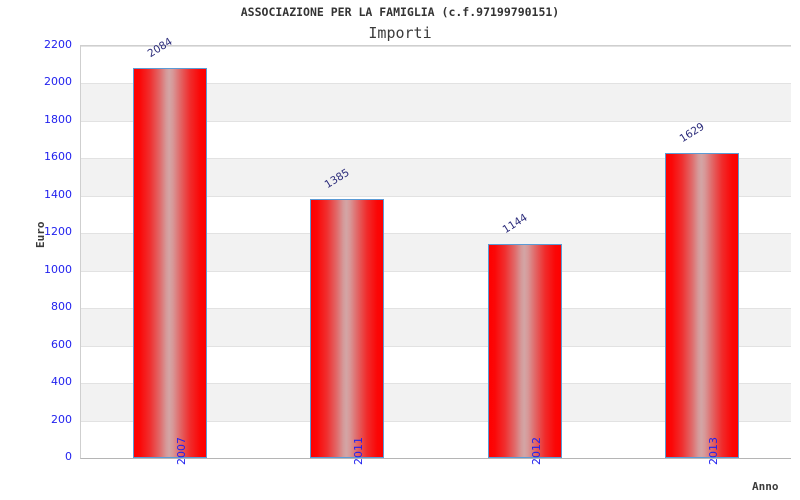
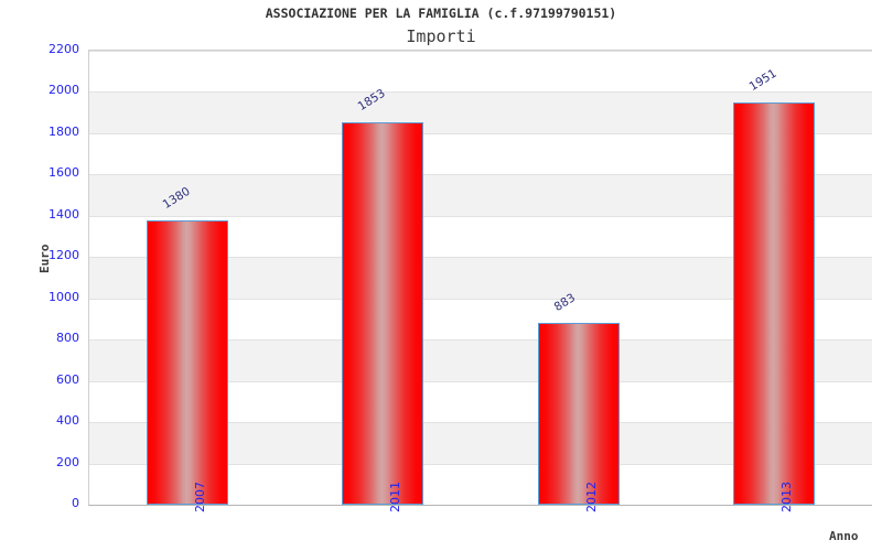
2007: 2084 -> 1380
2011: 1385 -> 1853
2012: 1144 -> 883
2013: 1629 -> 1951
